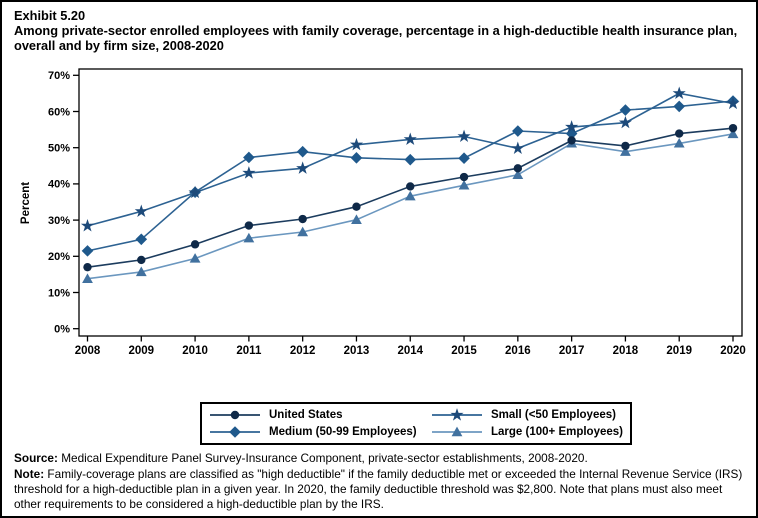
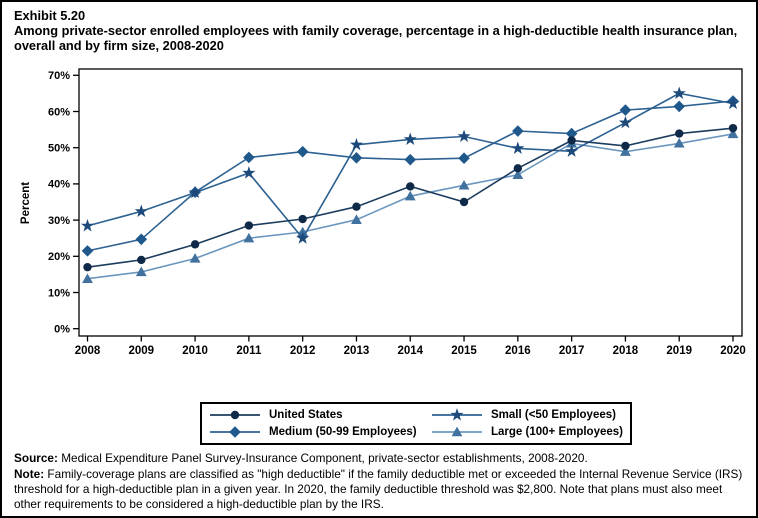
Small (<50 Employees)/2012: 44% -> 25%
United States/2015: 42% -> 35%
Small (<50 Employees)/2017: 56% -> 49%
